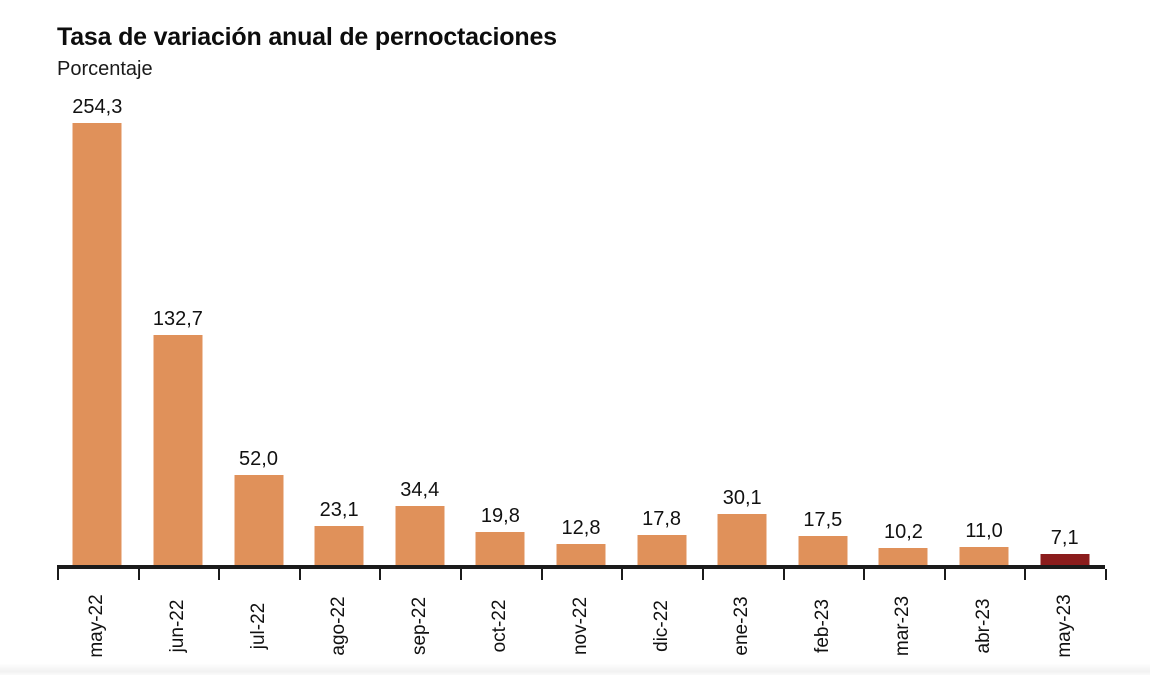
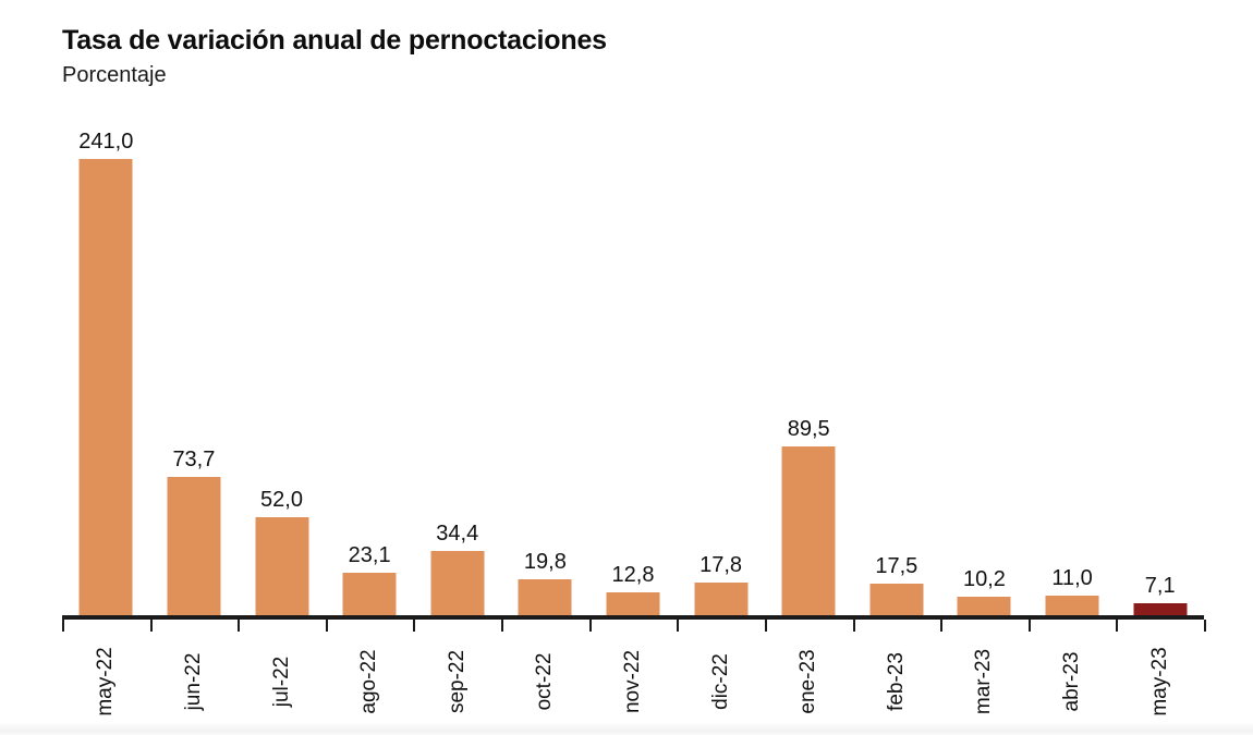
may-22: 254,3 -> 241,0
jun-22: 132,7 -> 73,7
ene-23: 30,1 -> 89,5
